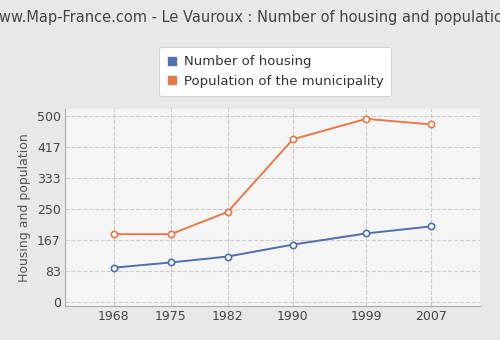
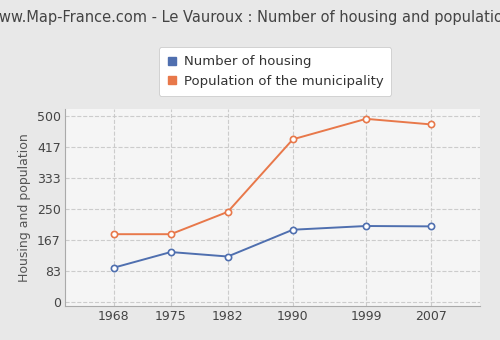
Number of housing/1975: 107 -> 135
Number of housing/1990: 155 -> 195
Number of housing/1999: 185 -> 205
